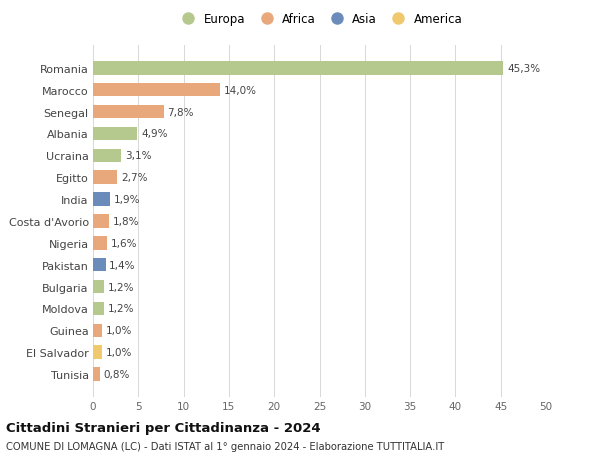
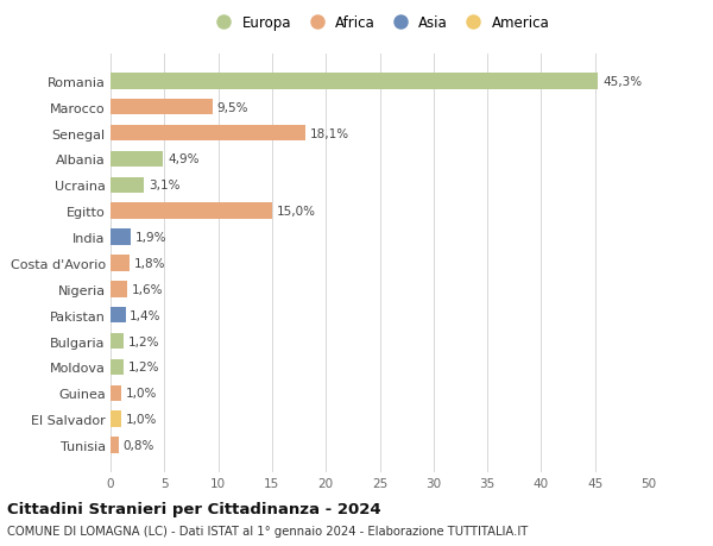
Marocco: 14,0% -> 9,5%
Senegal: 7,8% -> 18,1%
Egitto: 2,7% -> 15,0%
